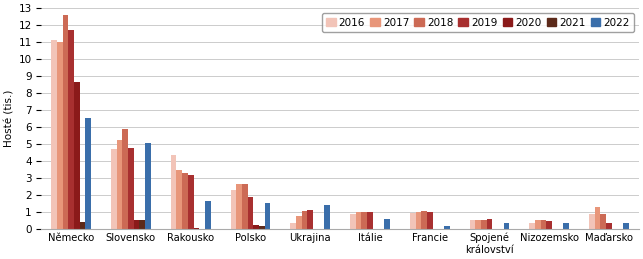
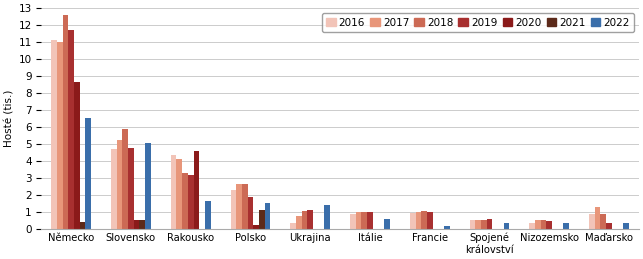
2017/Rakousko: 3.5 -> 4.1
2020/Rakousko: 0.1 -> 4.6
2021/Polsko: 0.1 -> 1.1
